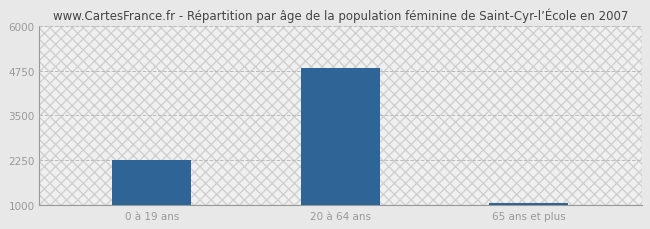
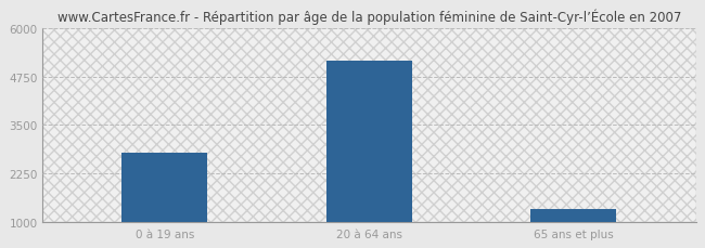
0 à 19 ans: 2270 -> 2800
20 à 64 ans: 4820 -> 5150
65 ans et plus: 1060 -> 1350
